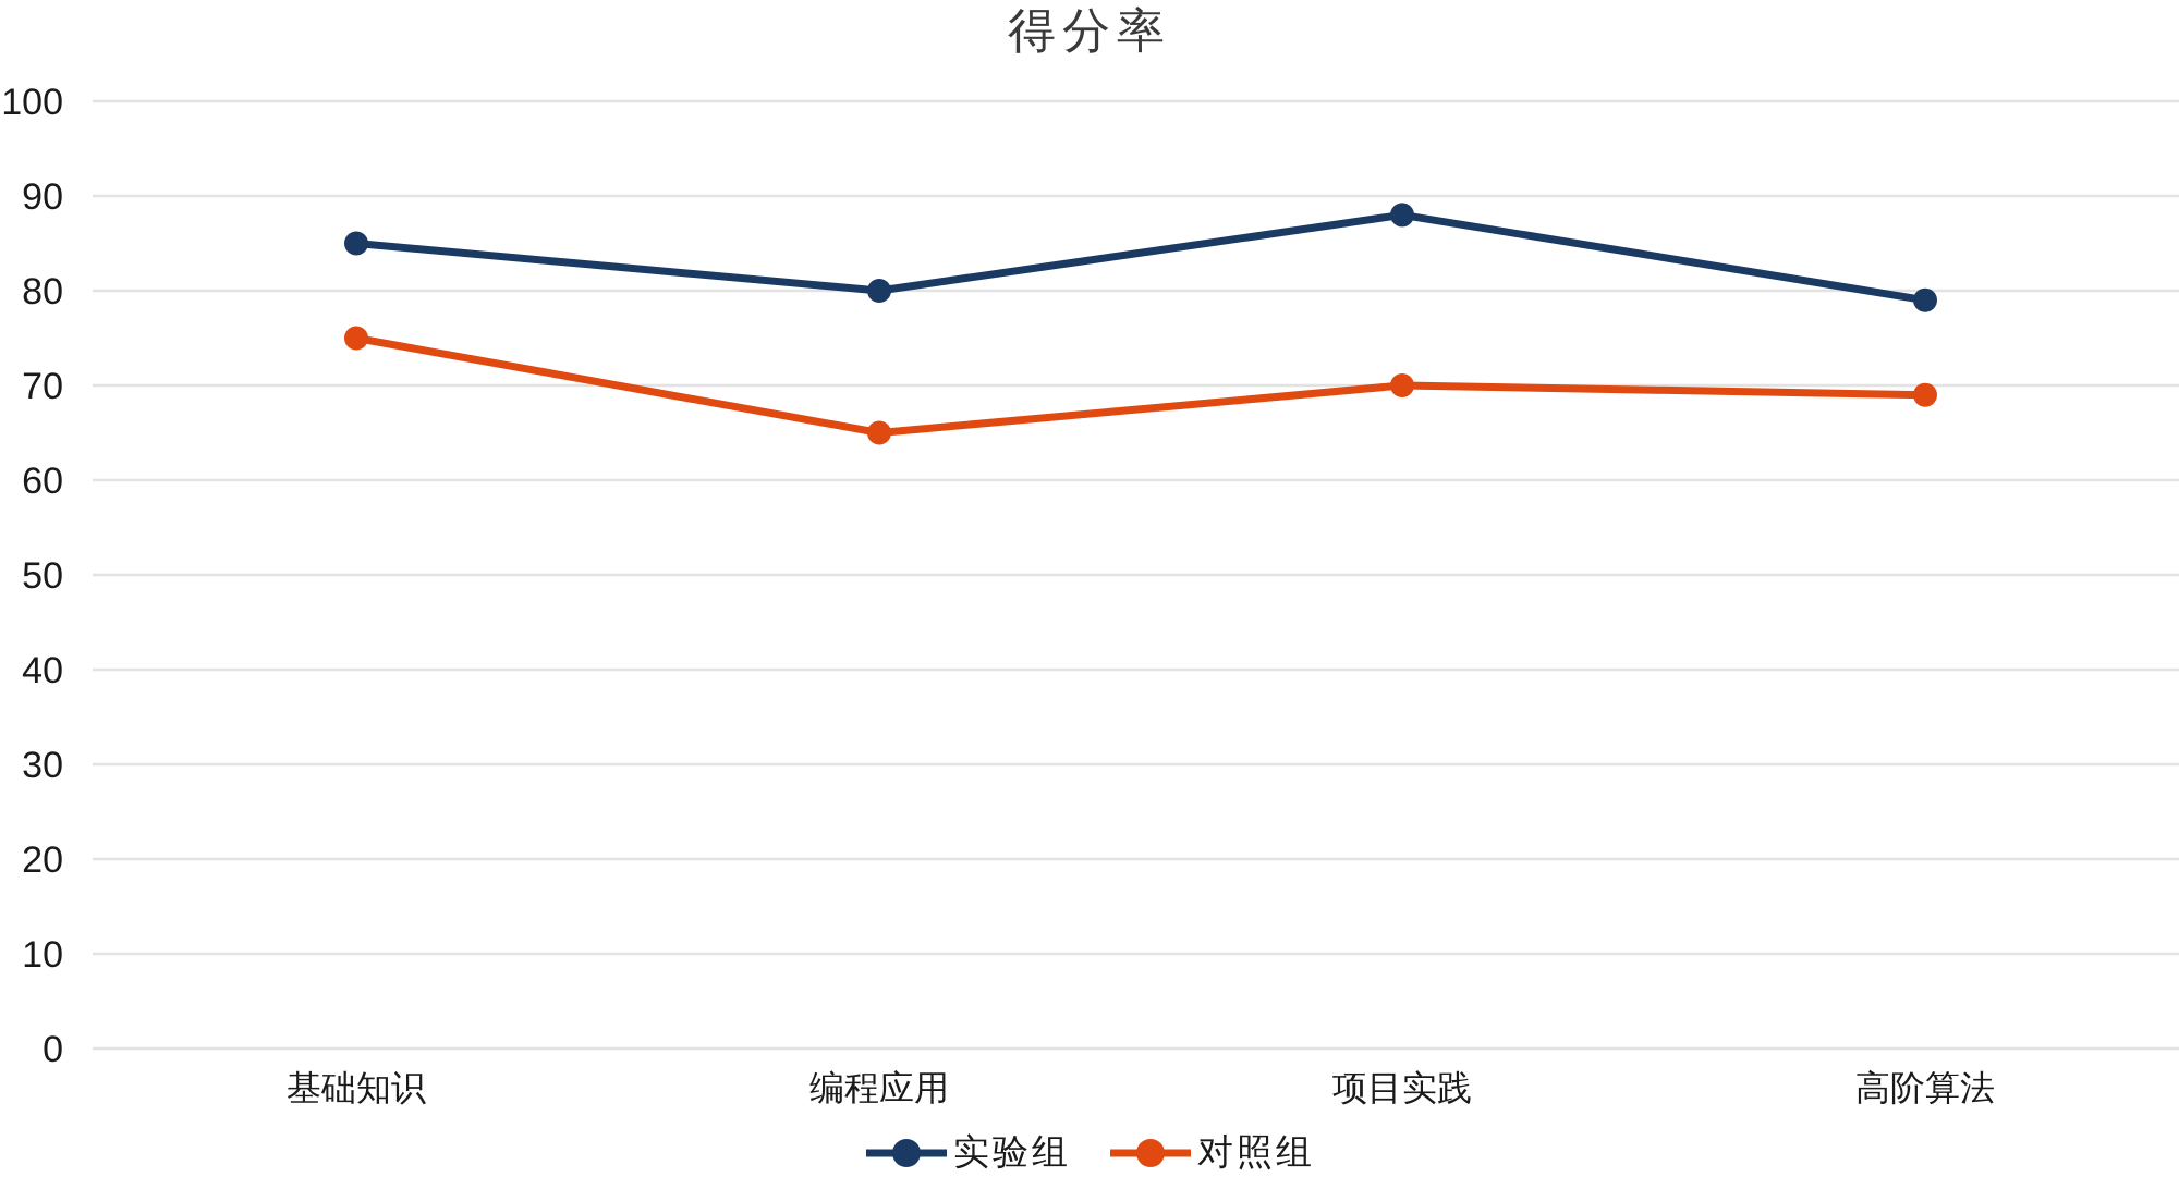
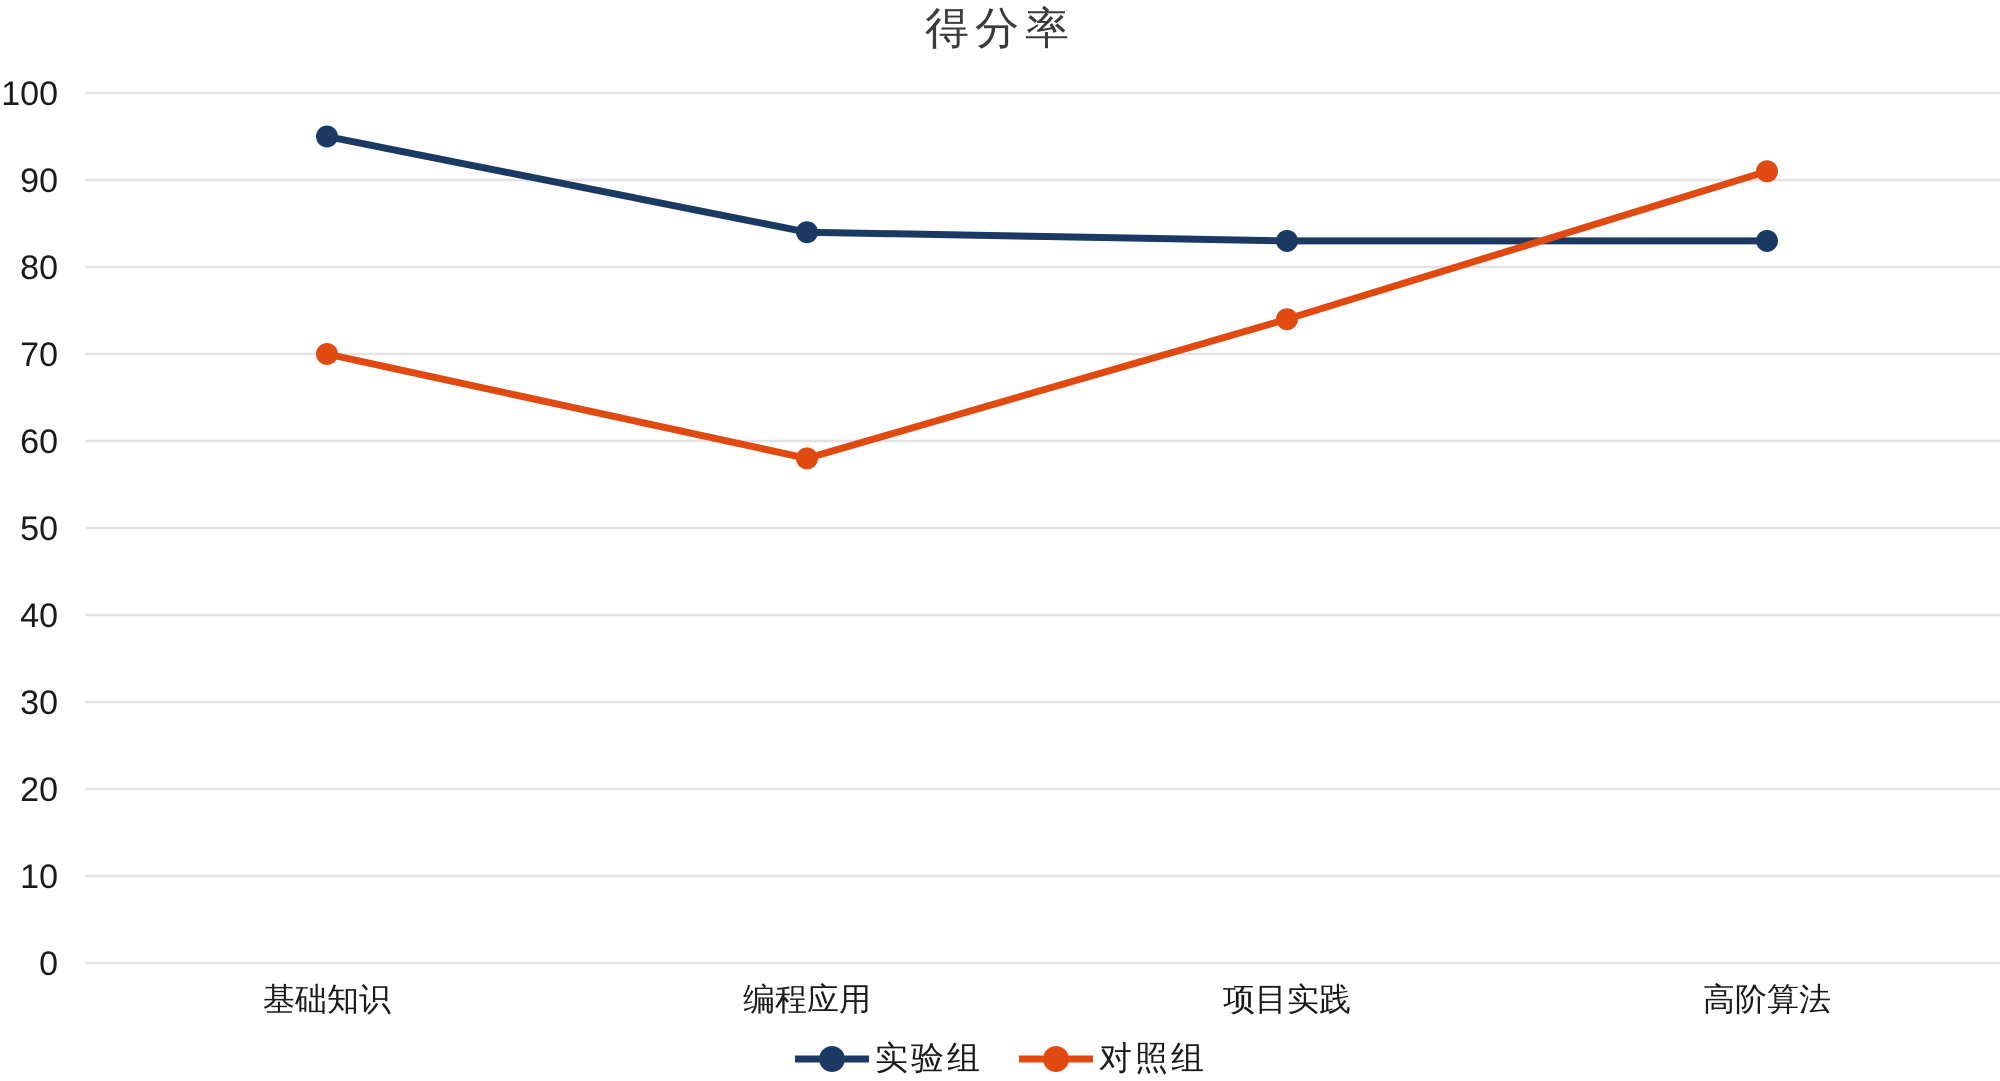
实验组/基础知识: 85 -> 95
对照组/基础知识: 75 -> 70
实验组/编程应用: 80 -> 84
对照组/编程应用: 65 -> 58
实验组/项目实践: 88 -> 83
对照组/项目实践: 70 -> 74
实验组/高阶算法: 79 -> 83
对照组/高阶算法: 69 -> 91
